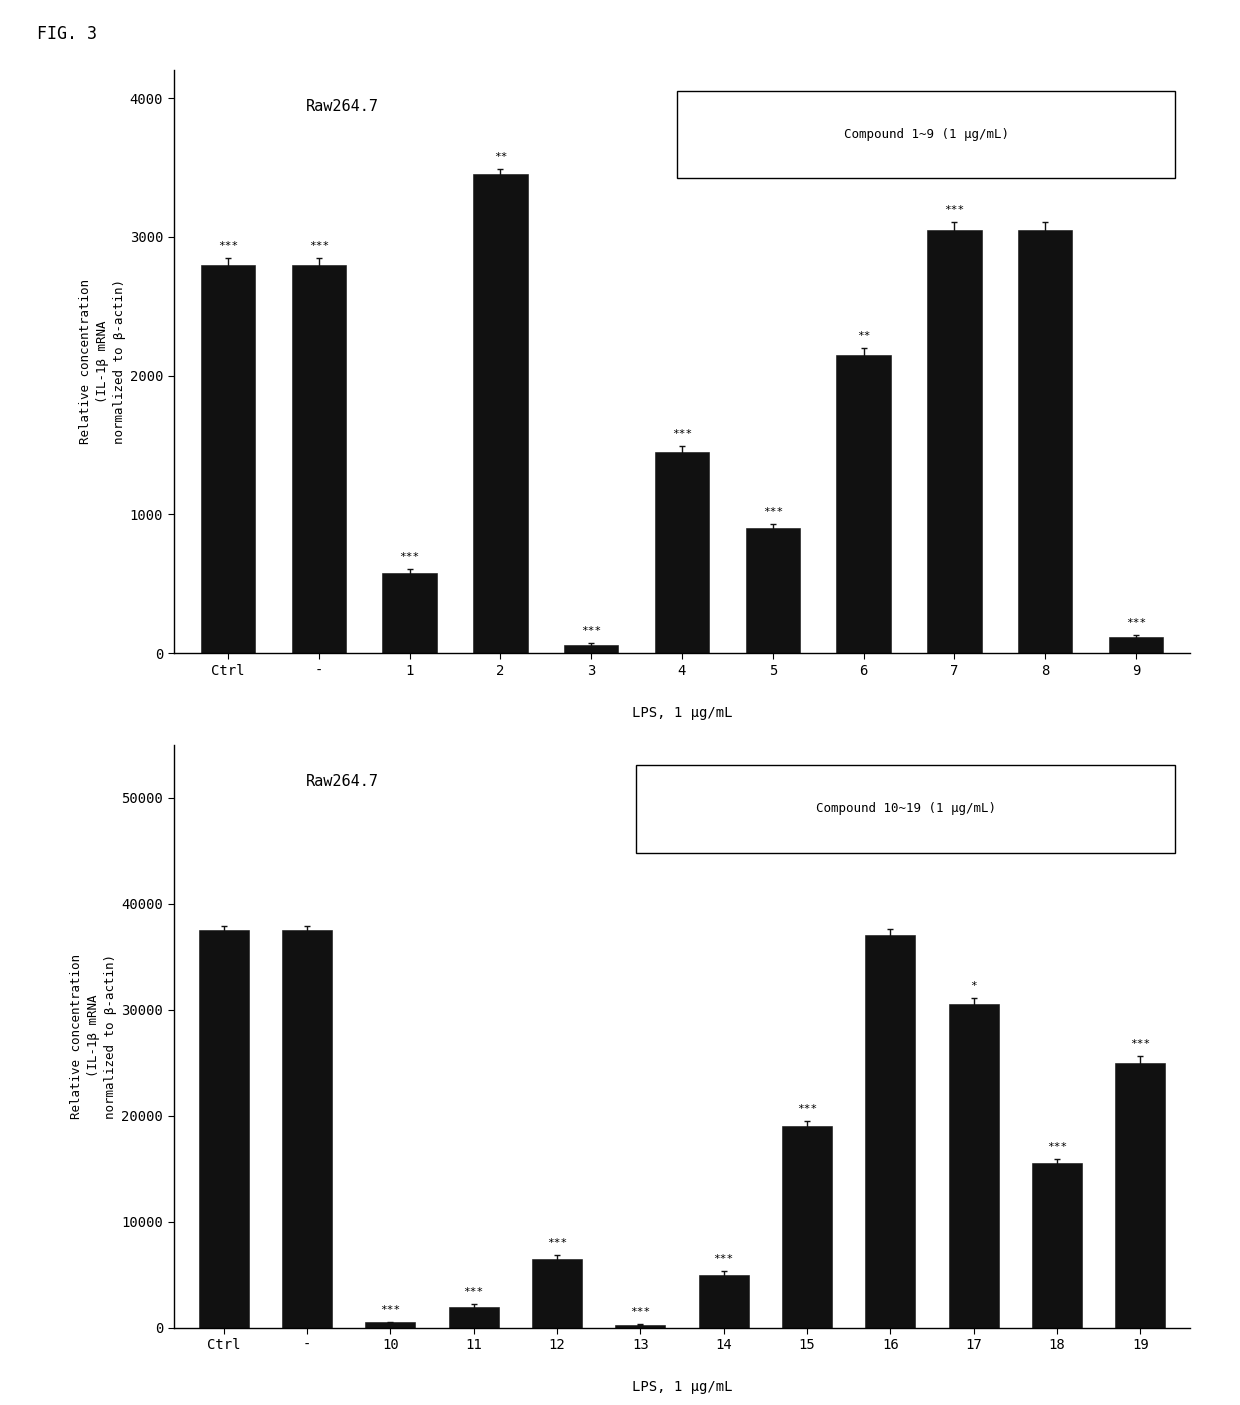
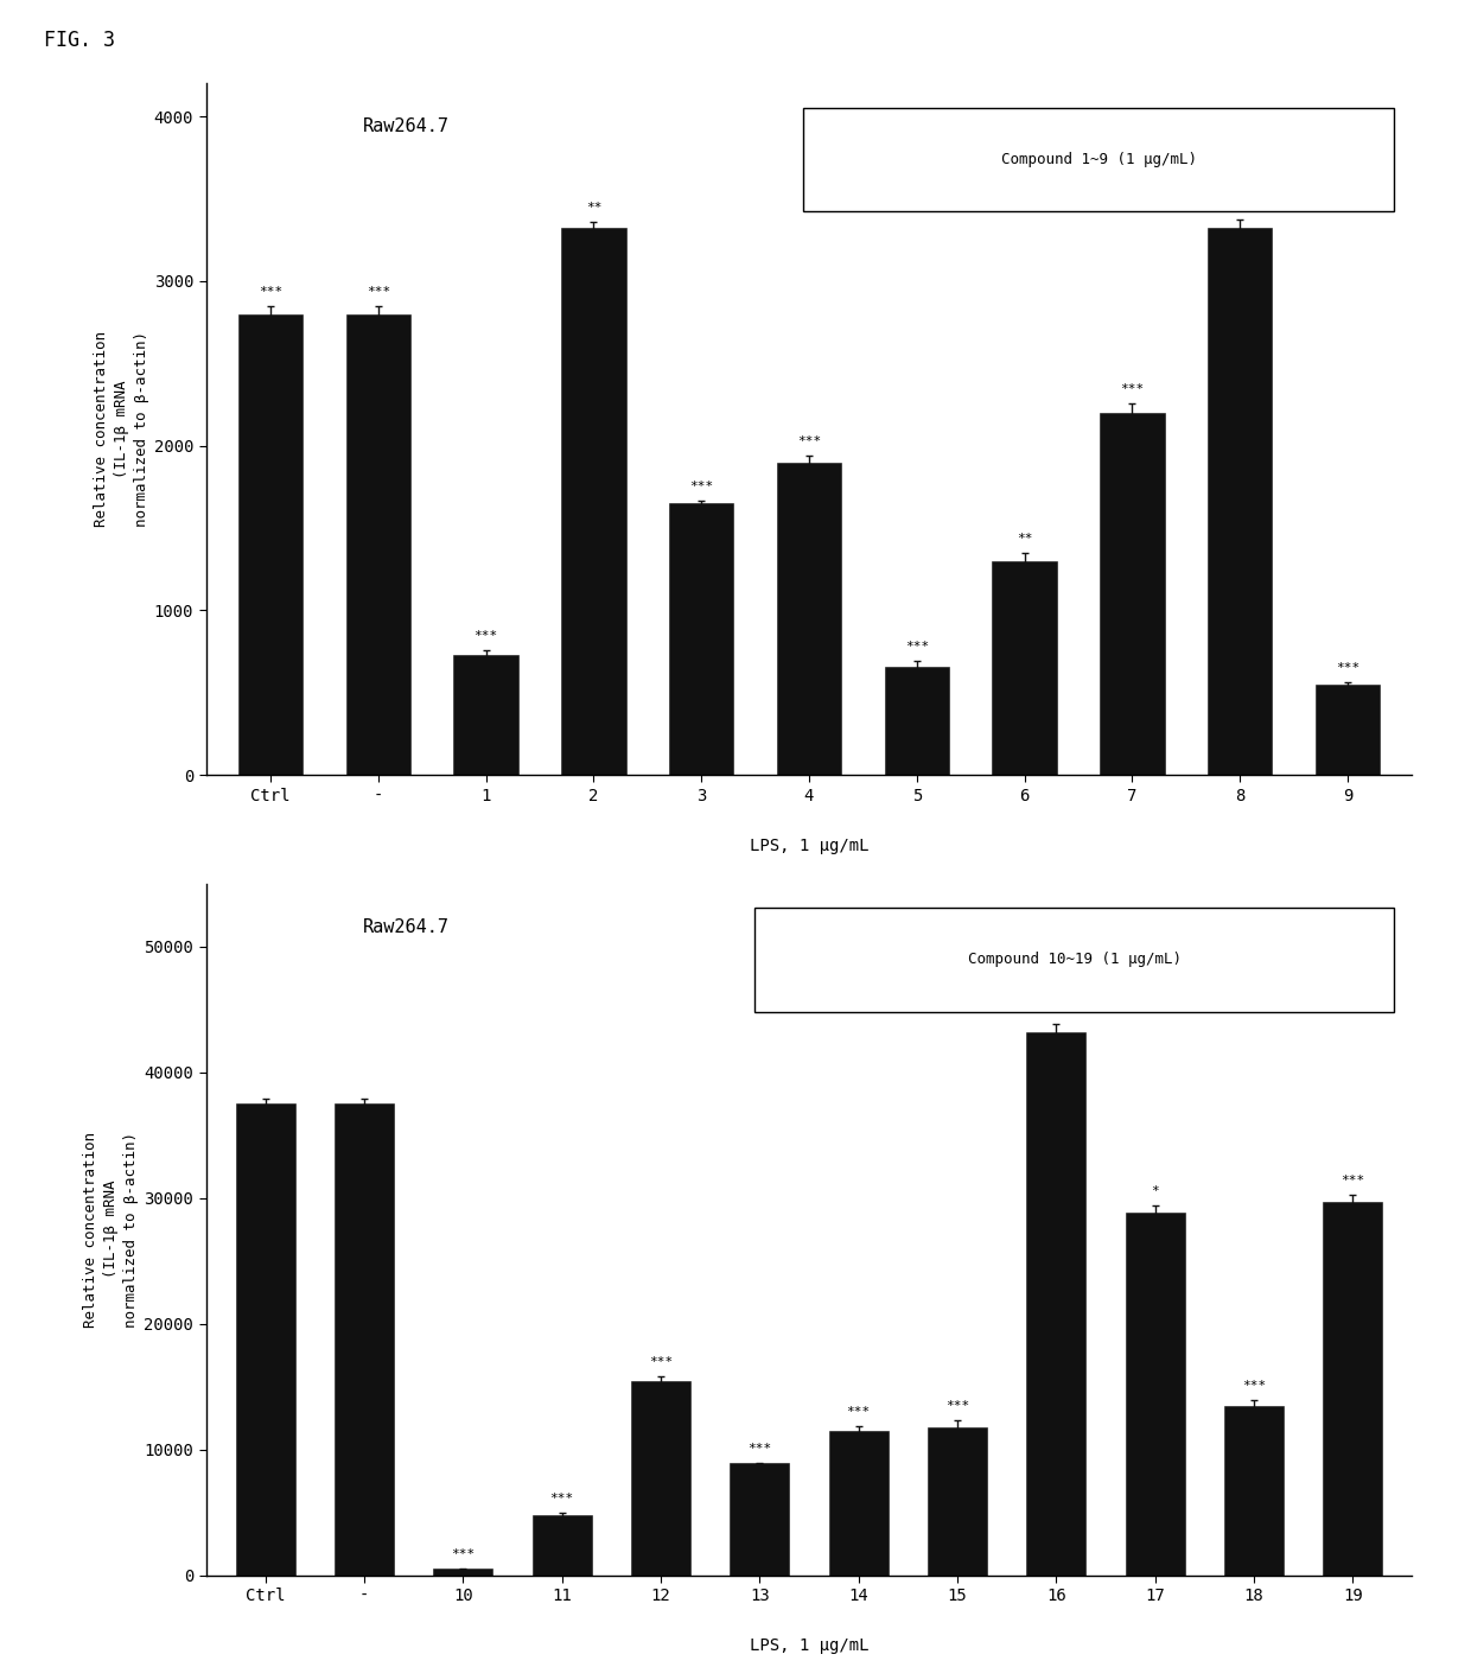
1: 580 -> 730
2: 3450 -> 3320
3: 60 -> 1650
4: 1450 -> 1900
5: 900 -> 660
6: 2150 -> 1300
7: 3050 -> 2200
8: 3050 -> 3320
9: 120 -> 550
11: 2000 -> 4800
12: 6500 -> 15400
13: 300 -> 8900
14: 5000 -> 11500
15: 19000 -> 11800
16: 37000 -> 43200
17: 30500 -> 28800
18: 15500 -> 13500
19: 25000 -> 29700
